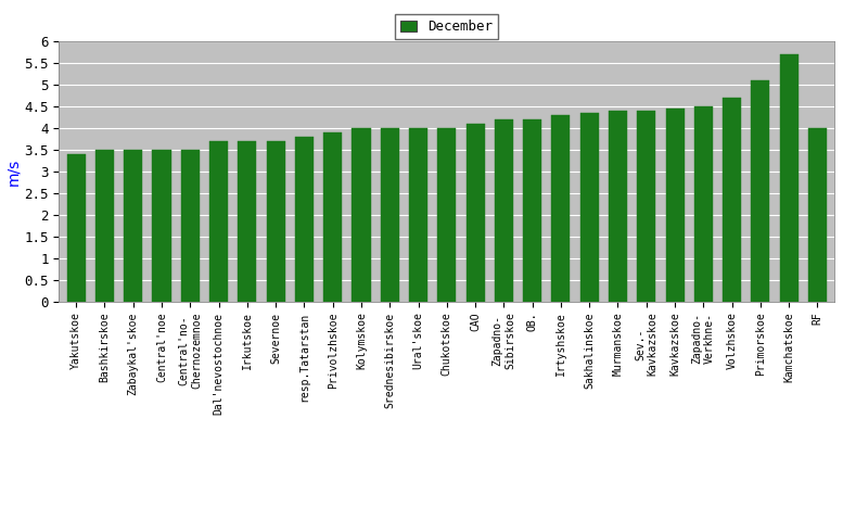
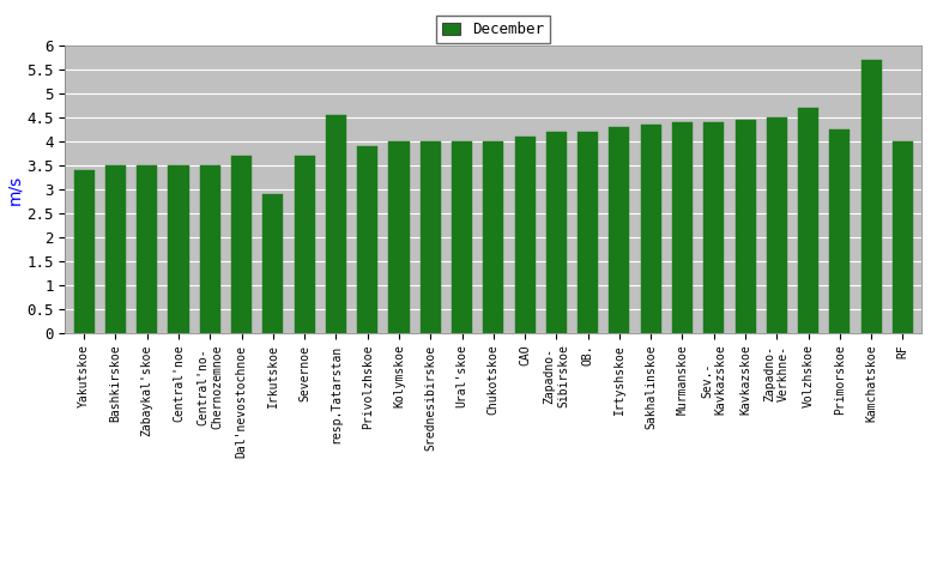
Irkutskoe: 3.70 -> 2.90
resp.Tatarstan: 3.80 -> 4.55
Primorskoe: 5.10 -> 4.25
